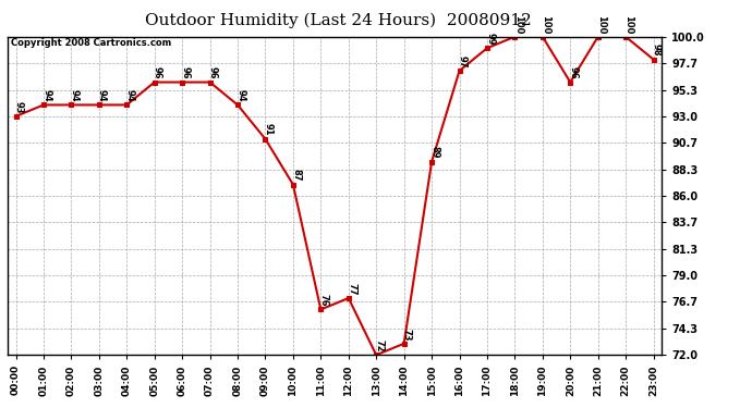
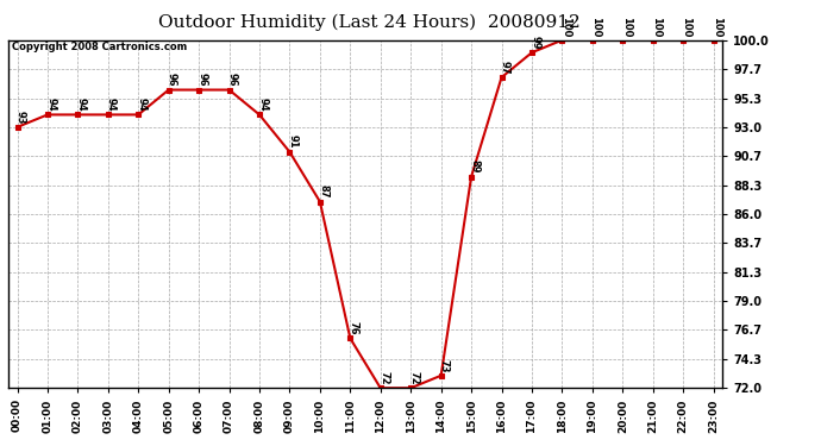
12:00: 77 -> 72
20:00: 96 -> 100
23:00: 98 -> 100
